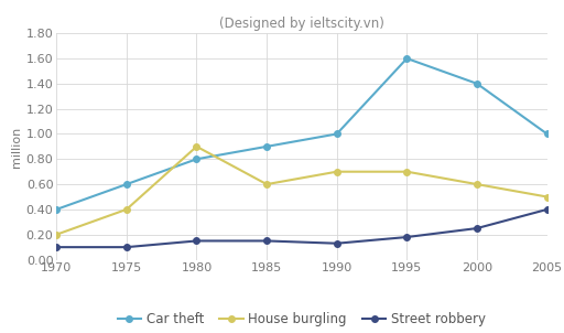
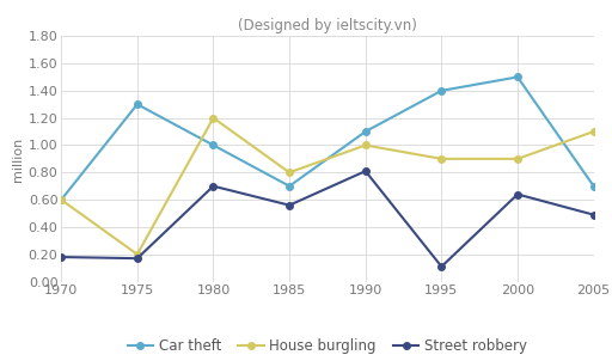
Car theft/1970: 0.4 -> 0.6
House burgling/1970: 0.2 -> 0.6
Street robbery/1970: 0.10 -> 0.18
Car theft/1975: 0.6 -> 1.3
House burgling/1975: 0.4 -> 0.2
Street robbery/1975: 0.10 -> 0.17
Car theft/1980: 0.8 -> 1.0
House burgling/1980: 0.9 -> 1.2
Street robbery/1980: 0.15 -> 0.70
Car theft/1985: 0.9 -> 0.7
House burgling/1985: 0.6 -> 0.8
Street robbery/1985: 0.15 -> 0.56
Car theft/1990: 1.0 -> 1.1
House burgling/1990: 0.7 -> 1.0
Street robbery/1990: 0.13 -> 0.81
Car theft/1995: 1.6 -> 1.4
House burgling/1995: 0.7 -> 0.9
Street robbery/1995: 0.18 -> 0.11
Car theft/2000: 1.4 -> 1.5
House burgling/2000: 0.6 -> 0.9
Street robbery/2000: 0.25 -> 0.64
Car theft/2005: 1.0 -> 0.7
House burgling/2005: 0.5 -> 1.1
Street robbery/2005: 0.40 -> 0.49
